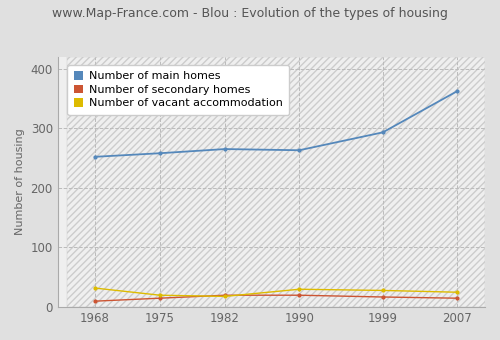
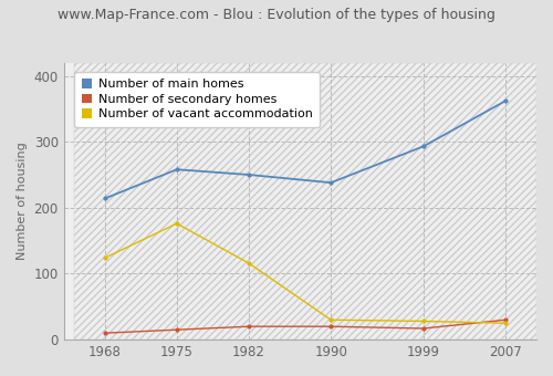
Number of main homes/1968: 252 -> 214
Number of vacant accommodation/1968: 32 -> 124
Number of vacant accommodation/1975: 20 -> 176
Number of main homes/1982: 265 -> 250
Number of vacant accommodation/1982: 18 -> 116
Number of main homes/1990: 263 -> 238
Number of secondary homes/2007: 15 -> 30
